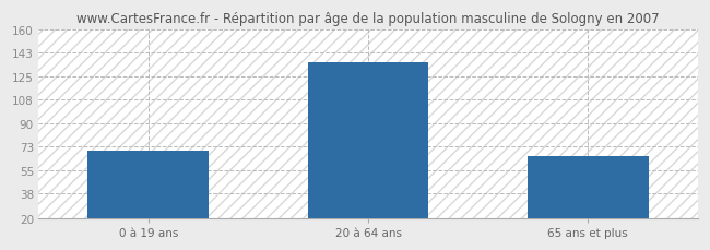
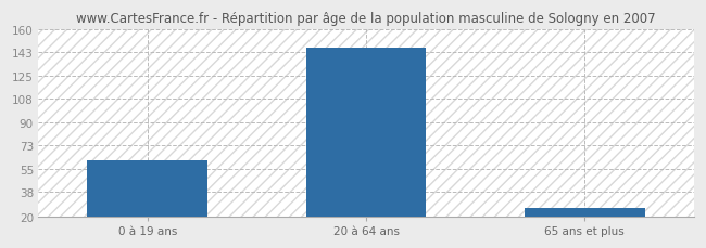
0 à 19 ans: 70 -> 62
20 à 64 ans: 136 -> 146
65 ans et plus: 66 -> 26
